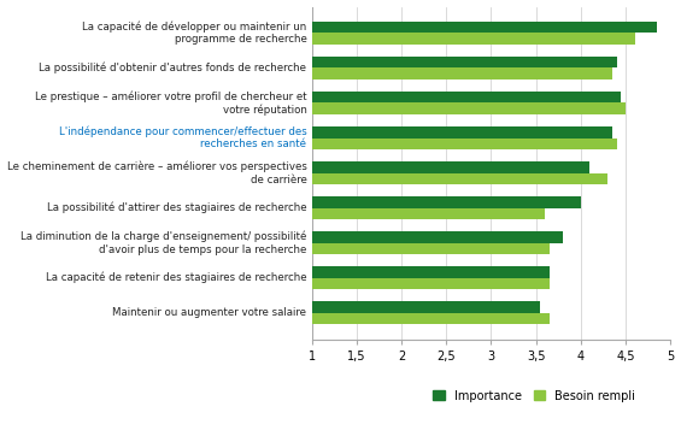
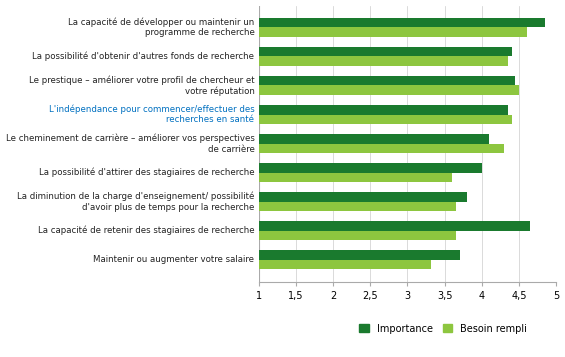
Importance/La capacité de retenir des stagiaires de recherche: 3,65 -> 4,64
Importance/Maintenir ou augmenter votre salaire: 3,55 -> 3,70
Besoin rempli/Maintenir ou augmenter votre salaire: 3,65 -> 3,32
